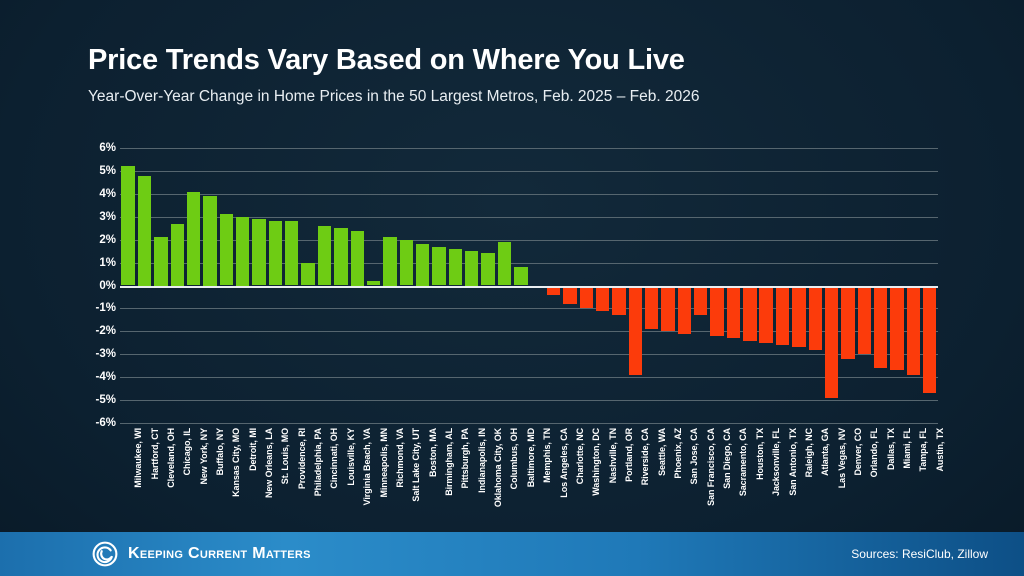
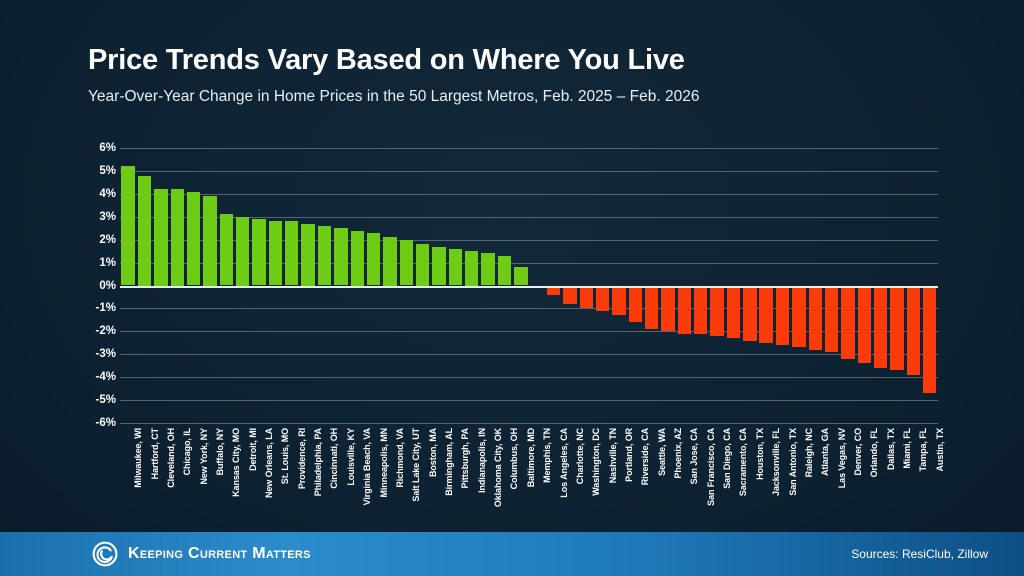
Cleveland, OH: 2.1% -> 4.2%
Chicago, IL: 2.7% -> 4.2%
Philadelphia, PA: 1.0% -> 2.7%
Minneapolis, MN: 0.2% -> 2.3%
Columbus, OH: 1.9% -> 1.3%
Riverside, CA: -3.9% -> -1.6%
San Francisco, CA: -1.3% -> -2.1%
Las Vegas, NV: -4.9% -> -2.9%
Orlando, FL: -3.0% -> -3.4%
